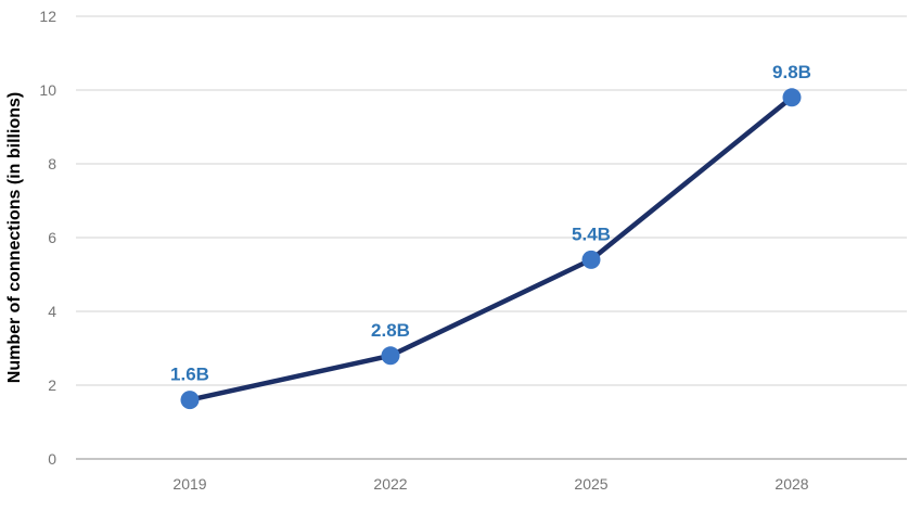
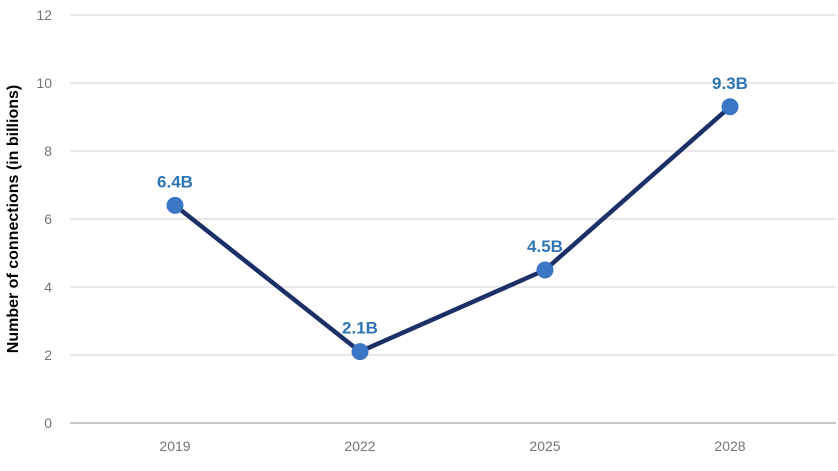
2019: 1.6B -> 6.4B
2022: 2.8B -> 2.1B
2025: 5.4B -> 4.5B
2028: 9.8B -> 9.3B
